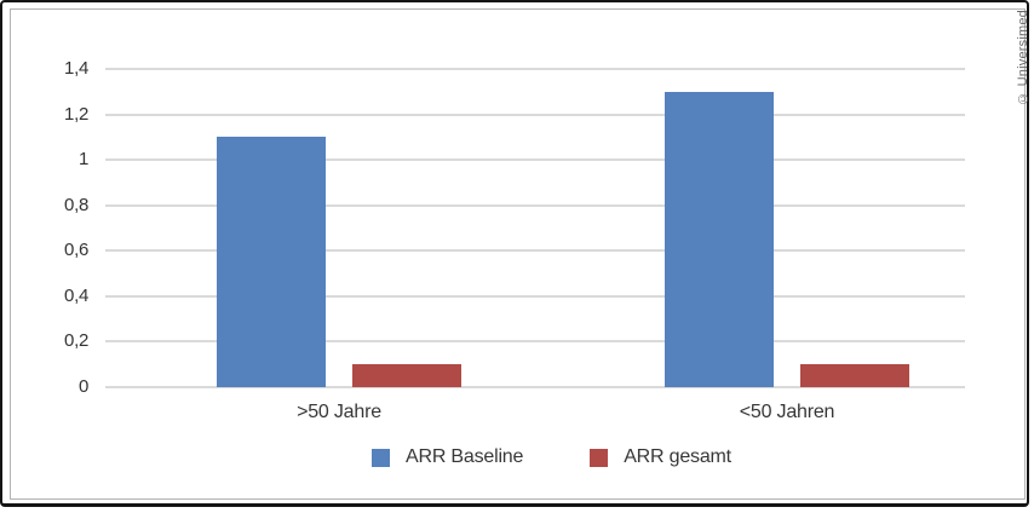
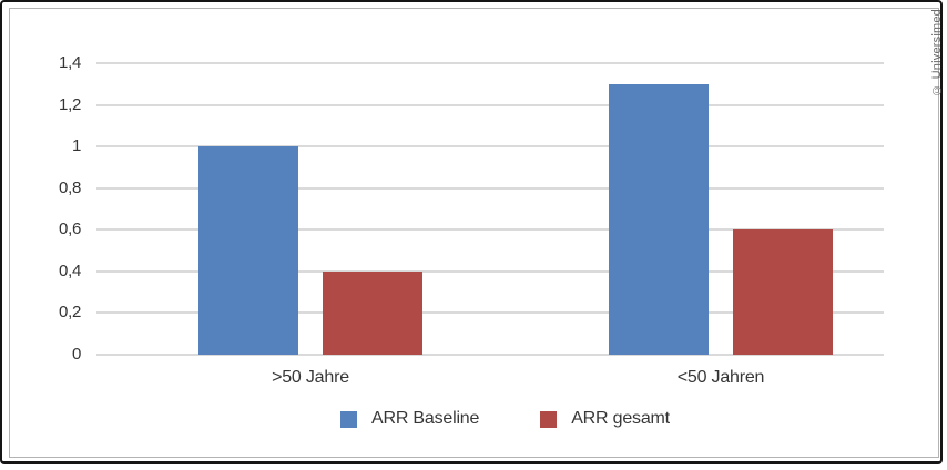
ARR Baseline/>50 Jahre: 1,1 -> 1,0
ARR gesamt/>50 Jahre: 0,1 -> 0,4
ARR gesamt/<50 Jahren: 0,1 -> 0,6
